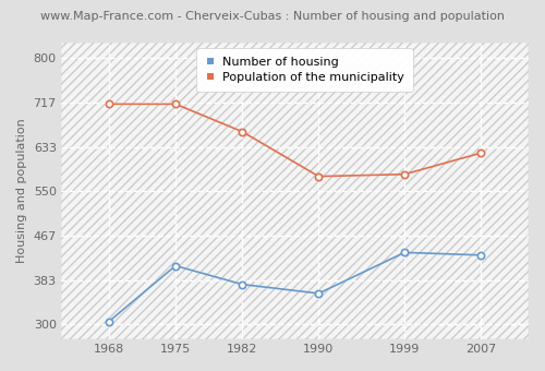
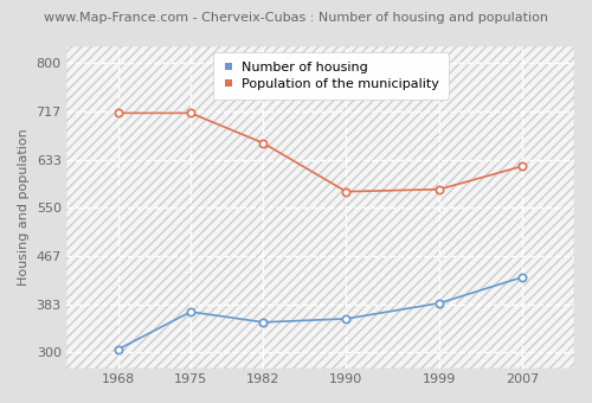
Number of housing/1975: 410 -> 370
Number of housing/1982: 375 -> 352
Number of housing/1999: 435 -> 385
